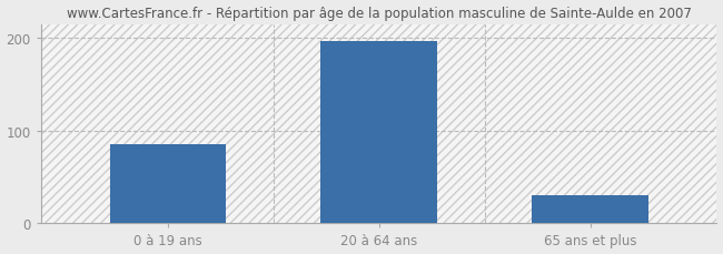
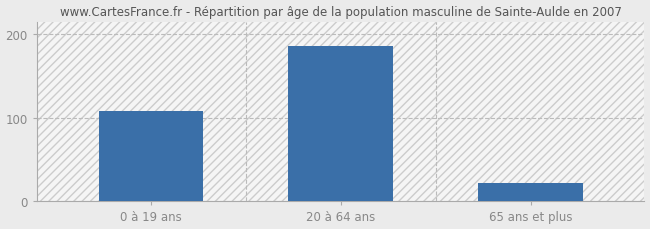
0 à 19 ans: 85 -> 108
20 à 64 ans: 196 -> 186
65 ans et plus: 30 -> 22
